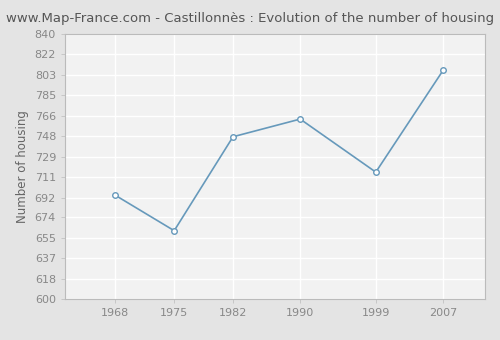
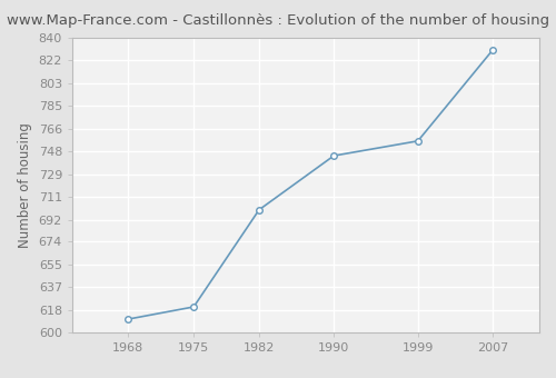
1968: 694 -> 611
1975: 662 -> 621
1982: 747 -> 700
1990: 763 -> 744
1999: 715 -> 756
2007: 807 -> 830
